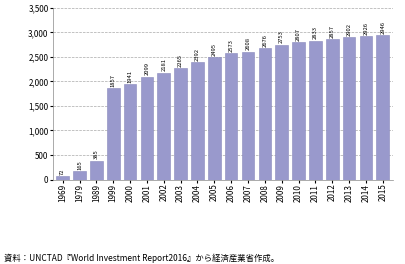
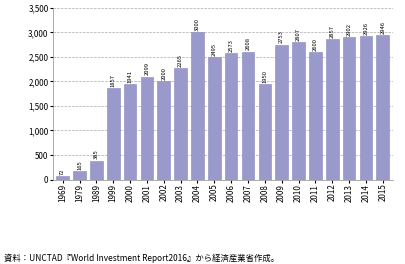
2002: 2,180 -> 2,000
2004: 2,390 -> 3,000
2008: 2,680 -> 1,950
2011: 2,830 -> 2,600
